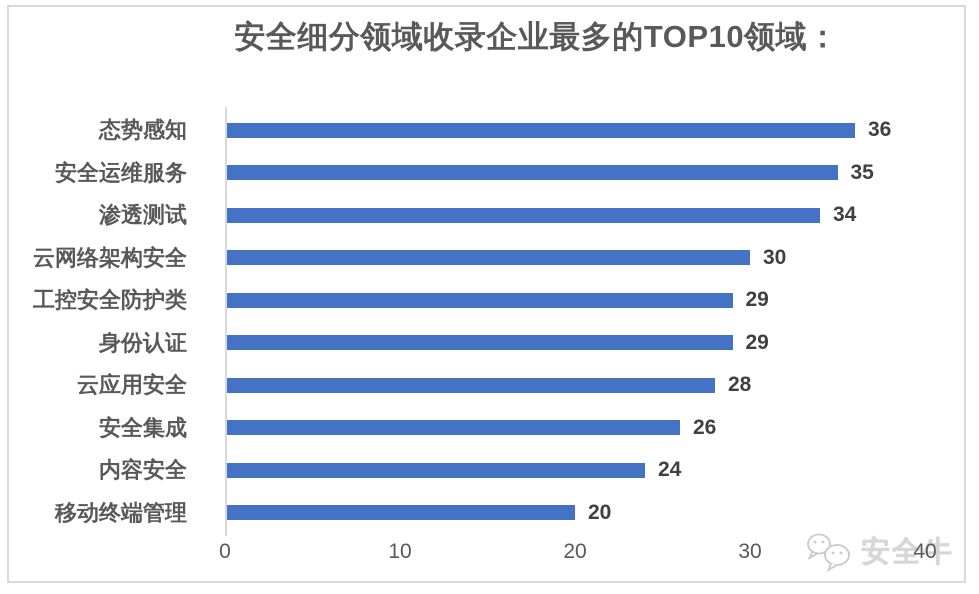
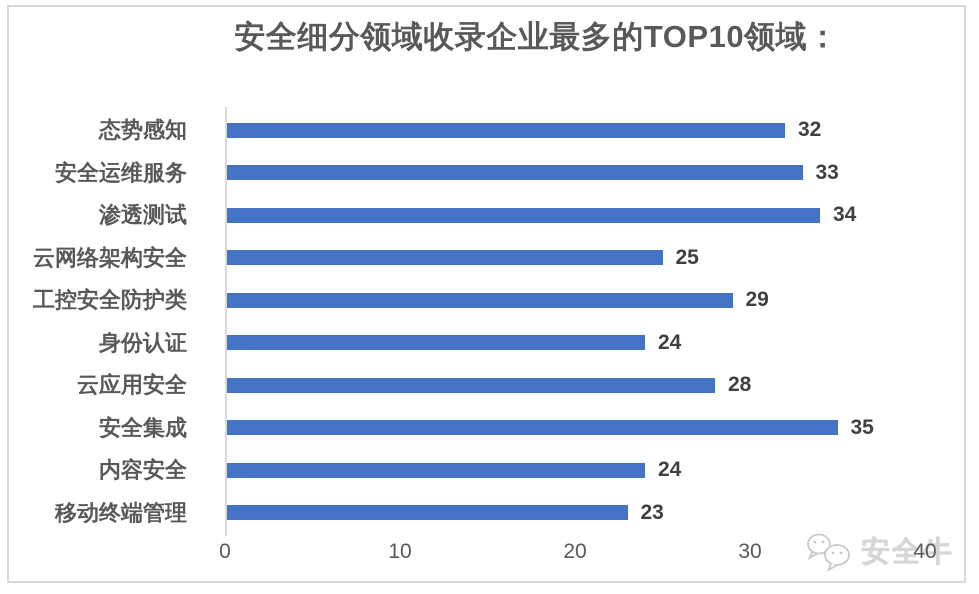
态势感知: 36 -> 32
安全运维服务: 35 -> 33
云网络架构安全: 30 -> 25
身份认证: 29 -> 24
安全集成: 26 -> 35
移动终端管理: 20 -> 23
